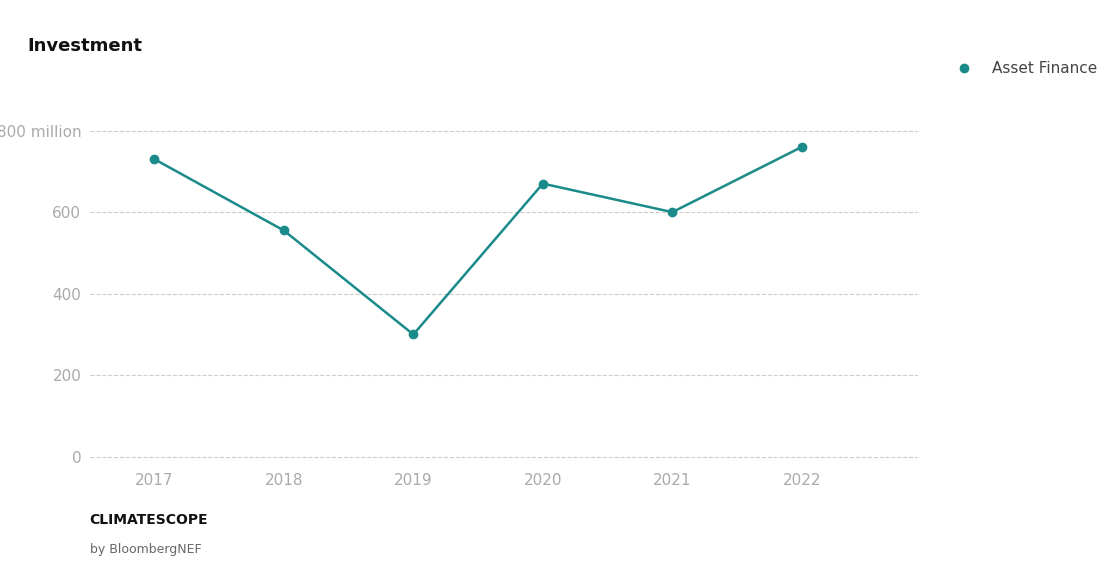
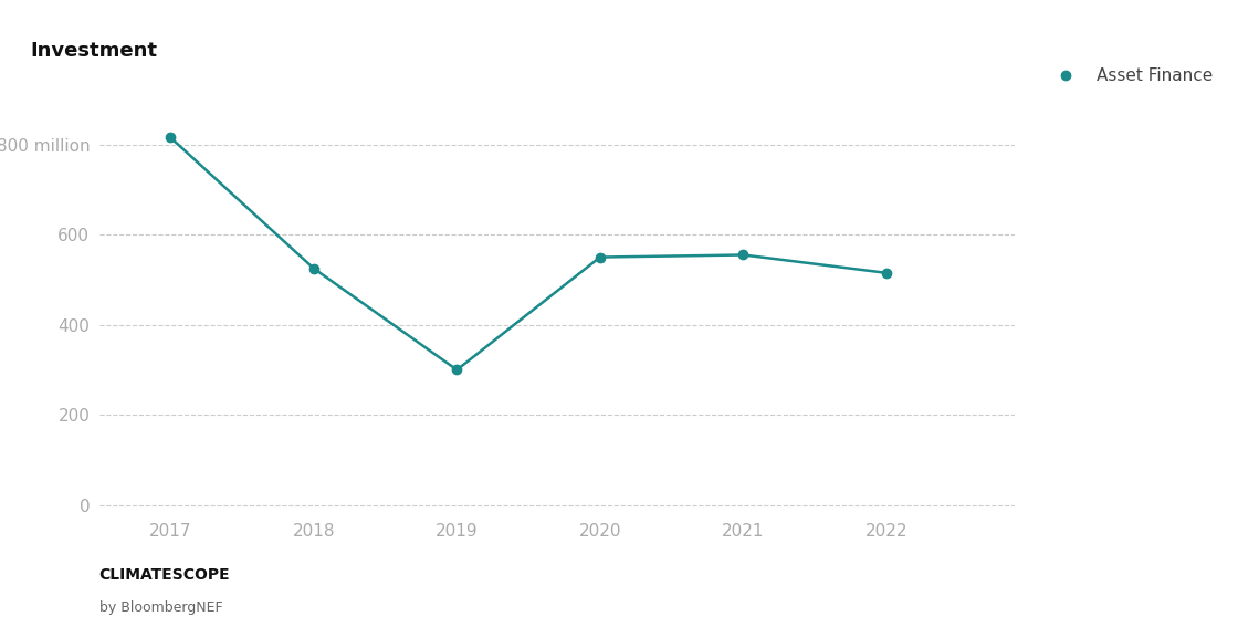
2017: 730 -> 815
2018: 555 -> 525
2020: 670 -> 550
2021: 600 -> 555
2022: 760 -> 515
